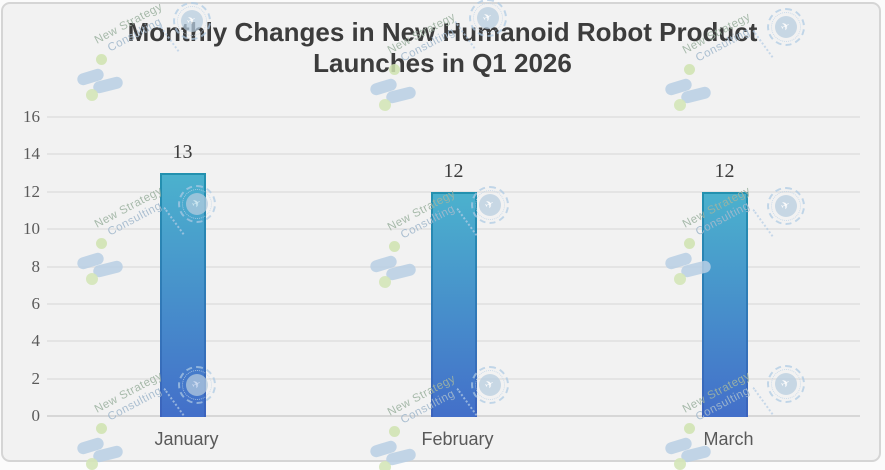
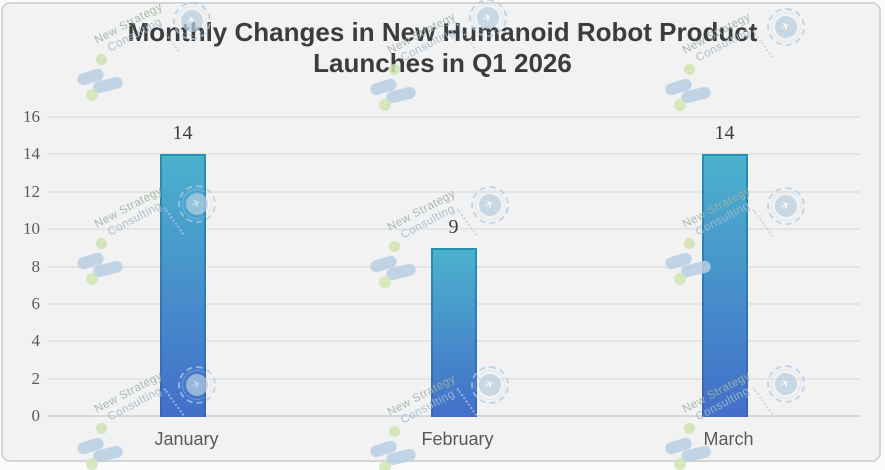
January: 13 -> 14
February: 12 -> 9
March: 12 -> 14
